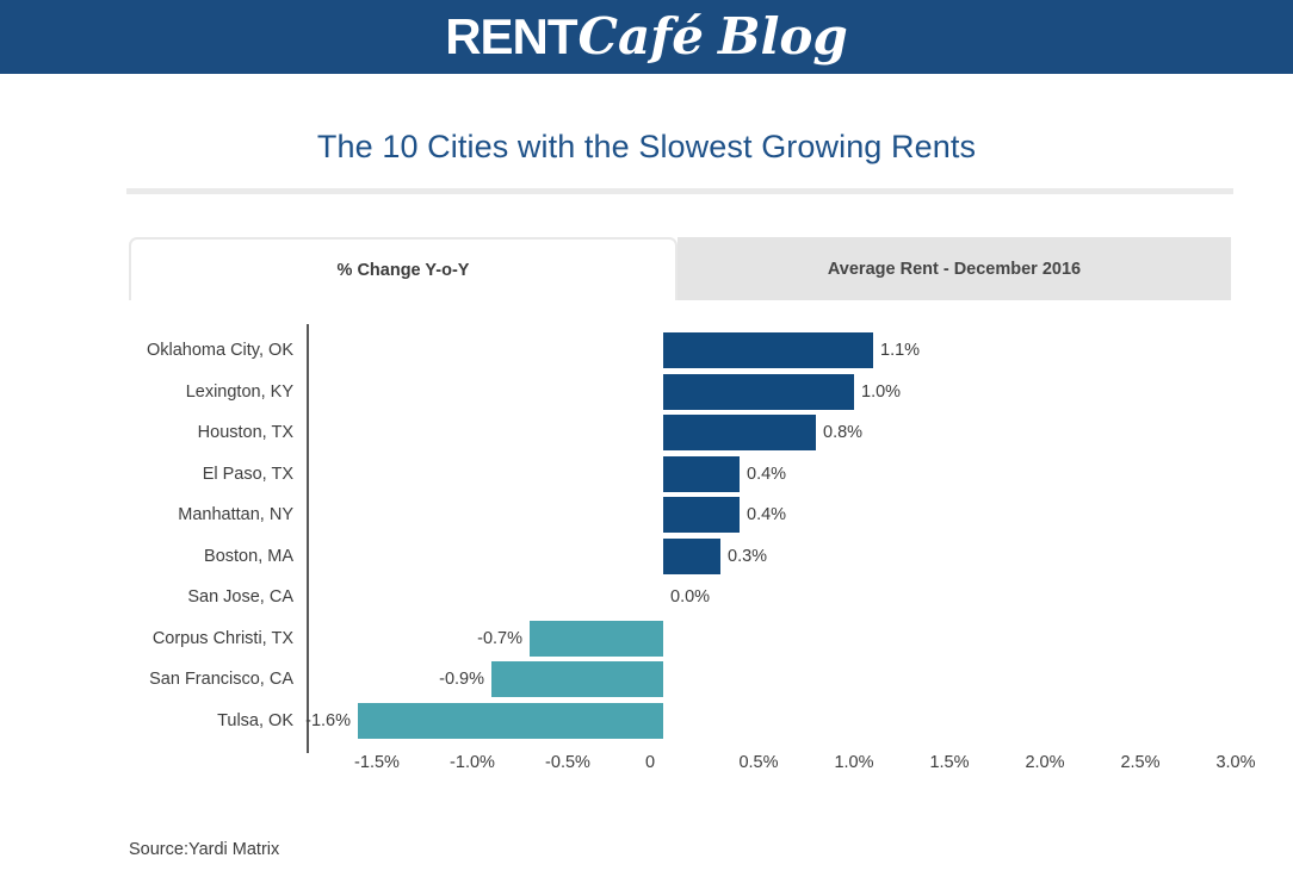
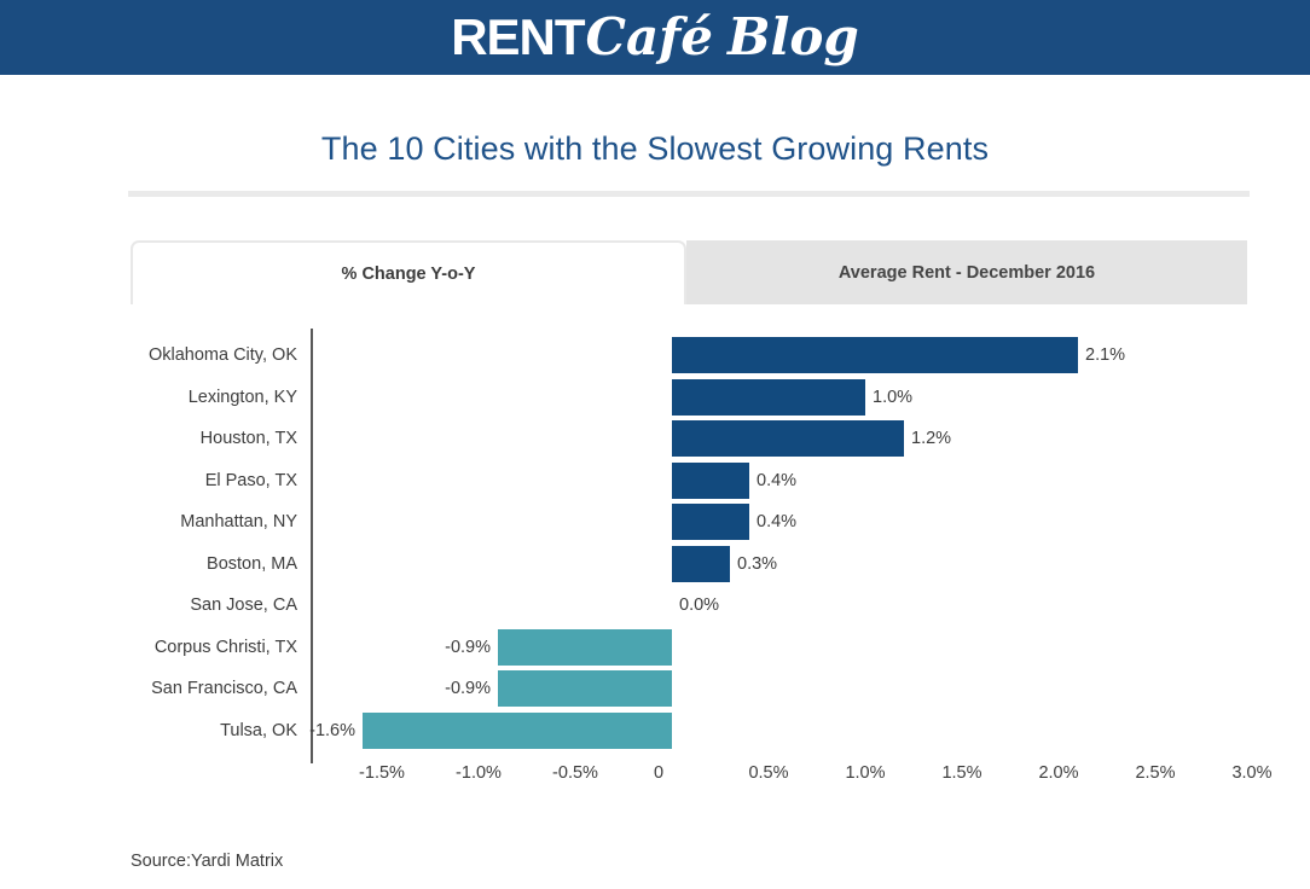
Oklahoma City, OK: 1.1% -> 2.1%
Houston, TX: 0.8% -> 1.2%
Corpus Christi, TX: -0.7% -> -0.9%
